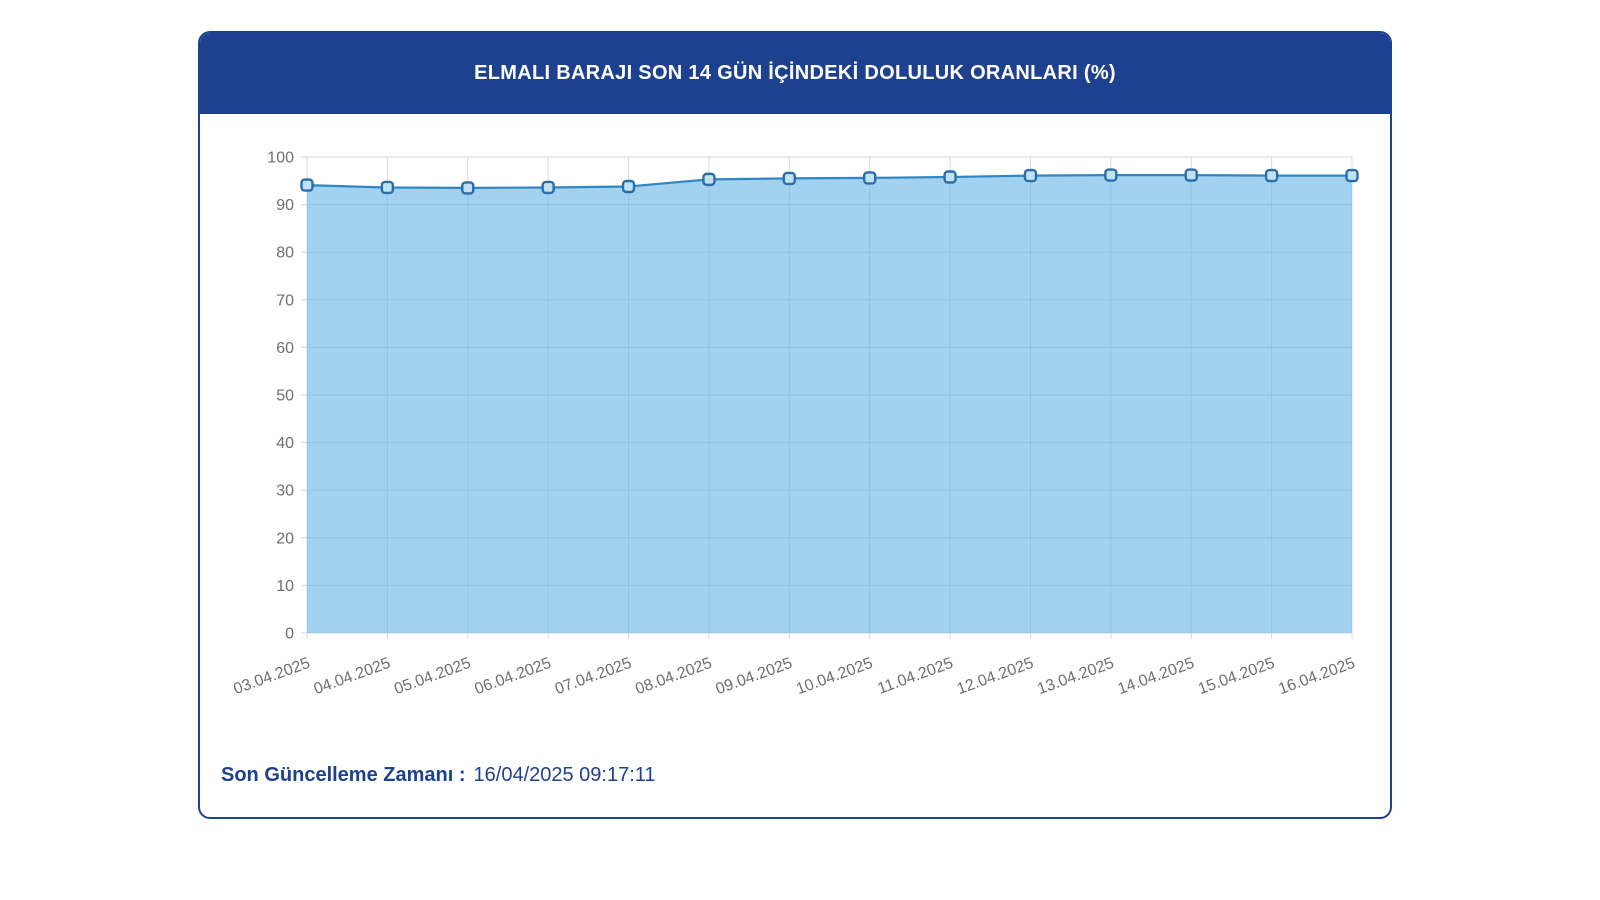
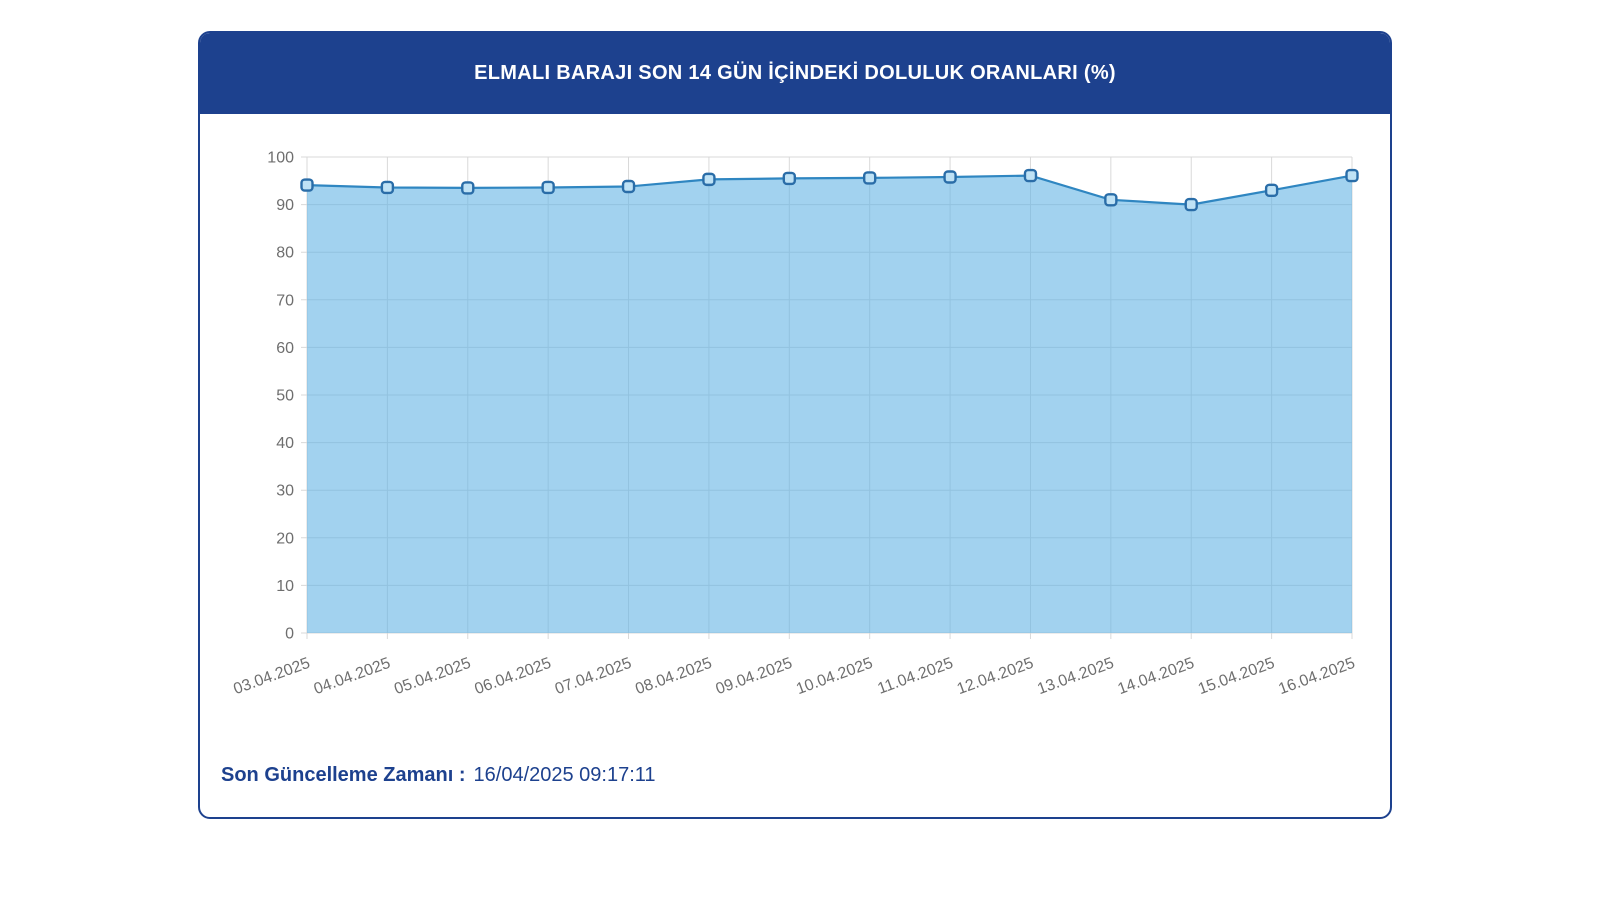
13.04.2025: 96 -> 91
14.04.2025: 96 -> 90
15.04.2025: 96 -> 93
